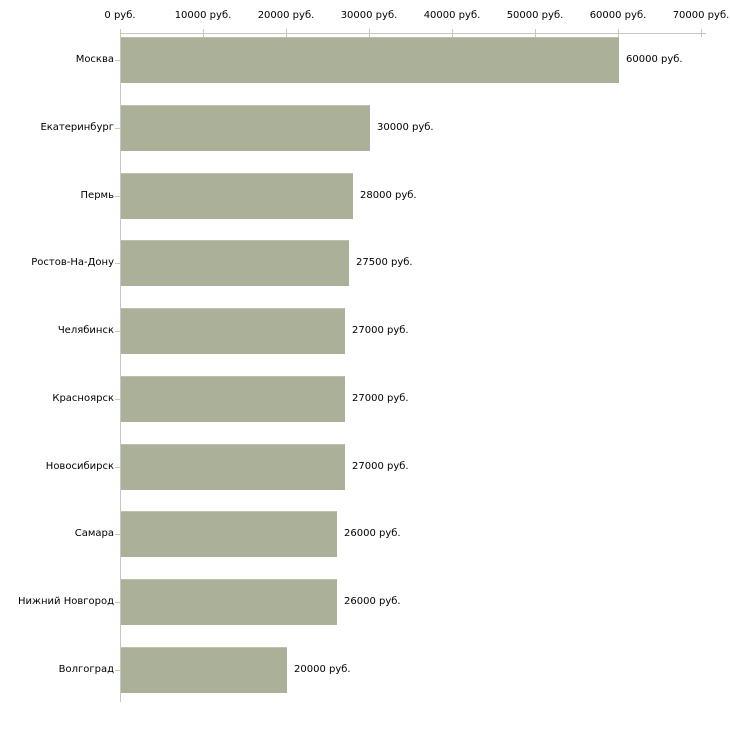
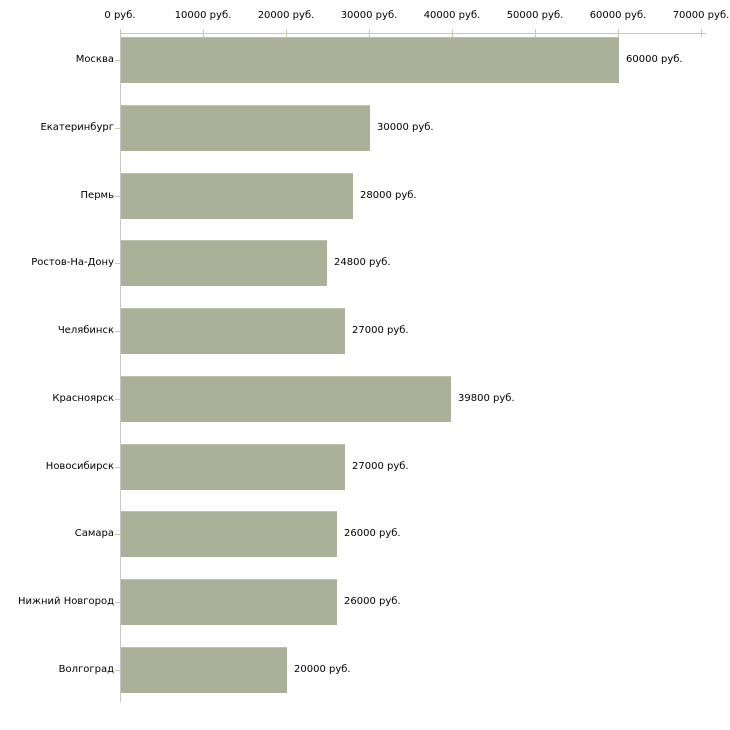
Ростов-На-Дону: 27500 -> 24800
Красноярск: 27000 -> 39800
